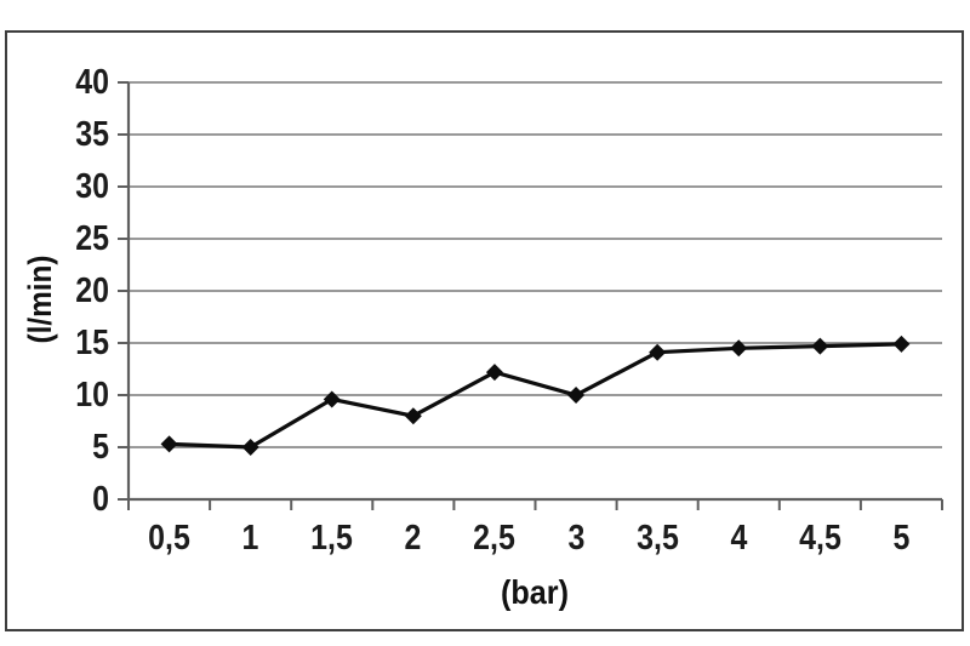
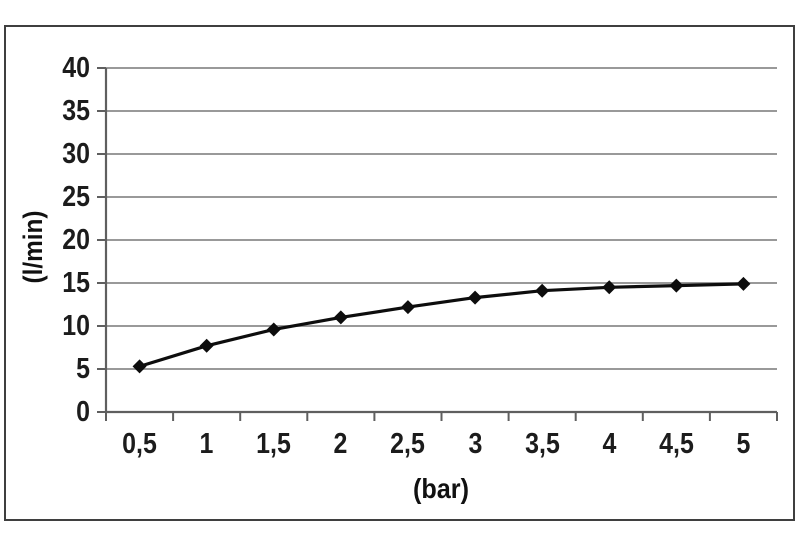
1: 5 -> 8
2: 8 -> 11
3: 10 -> 13
